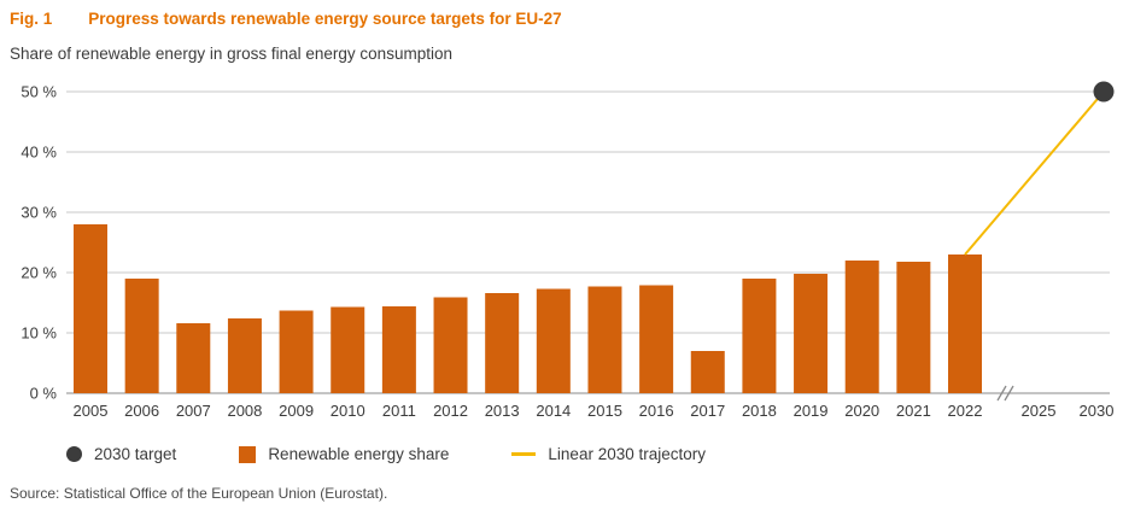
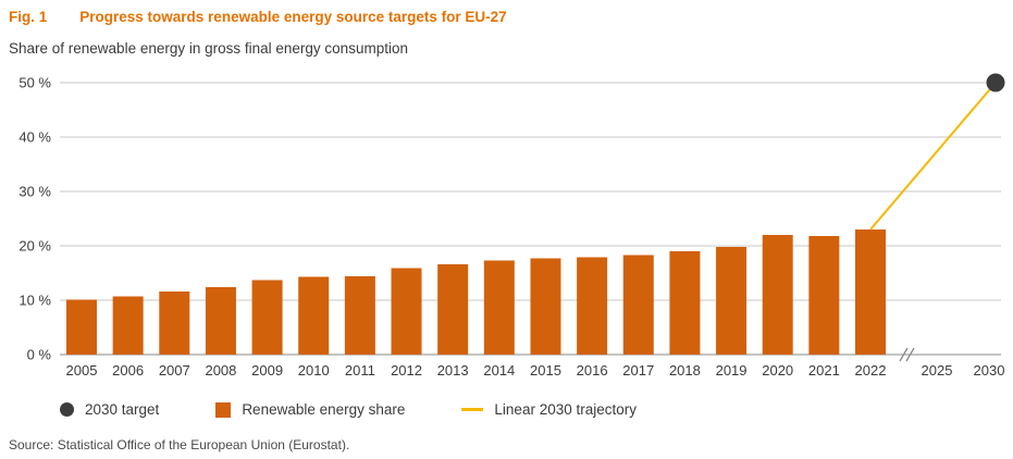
2005: 28% -> 10%
2006: 19% -> 11%
2017: 7% -> 18%
